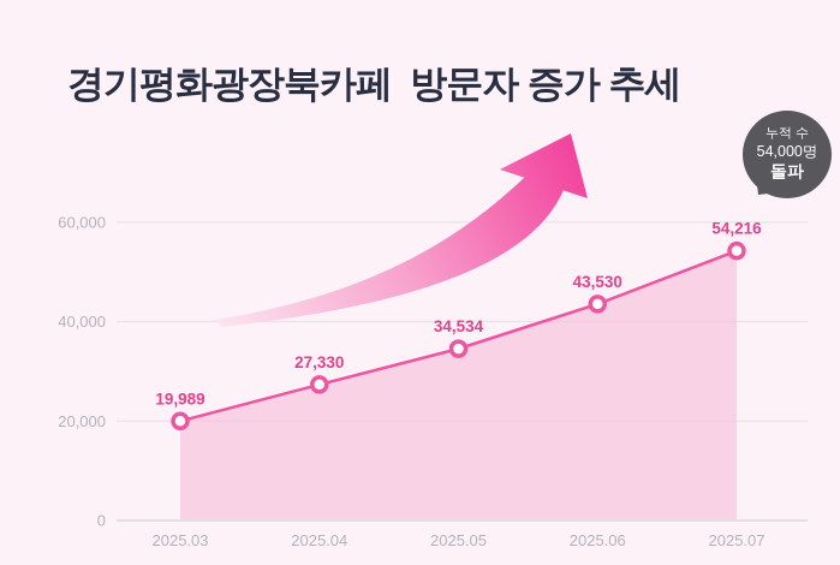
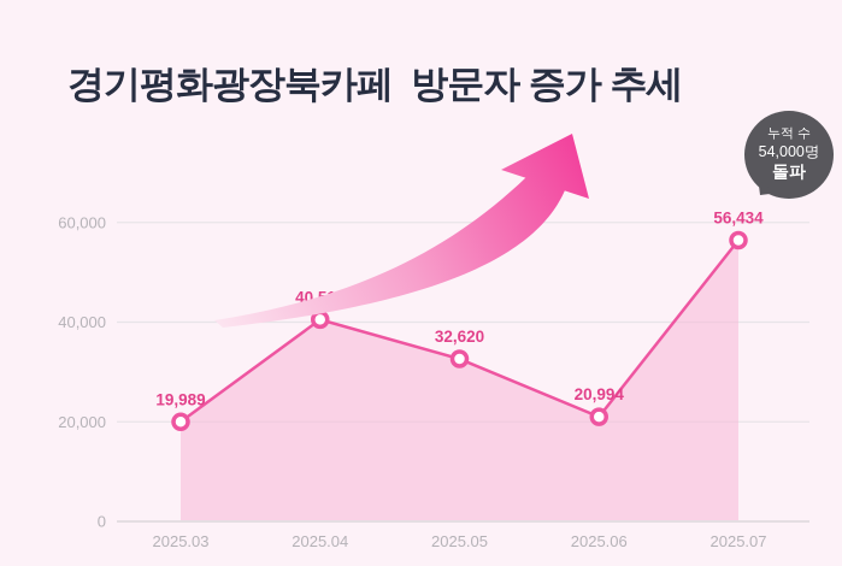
2025.04: 27,330 -> 40,512
2025.05: 34,534 -> 32,620
2025.06: 43,530 -> 20,994
2025.07: 54,216 -> 56,434
